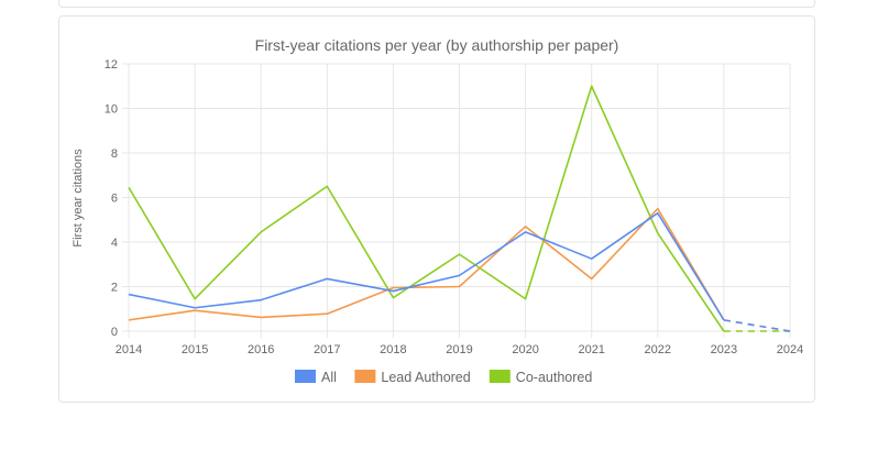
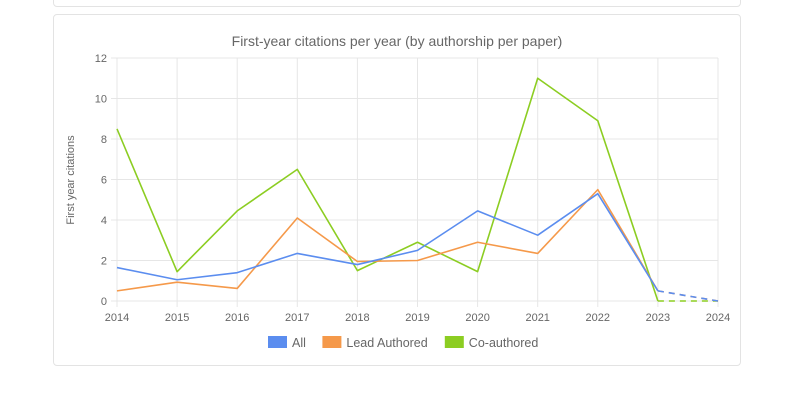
Co-authored/2014: 6.5 -> 8.5
Lead Authored/2017: 0.8 -> 4.1
Co-authored/2019: 3.5 -> 2.9
Lead Authored/2020: 4.7 -> 2.9
Co-authored/2022: 4.4 -> 8.9
